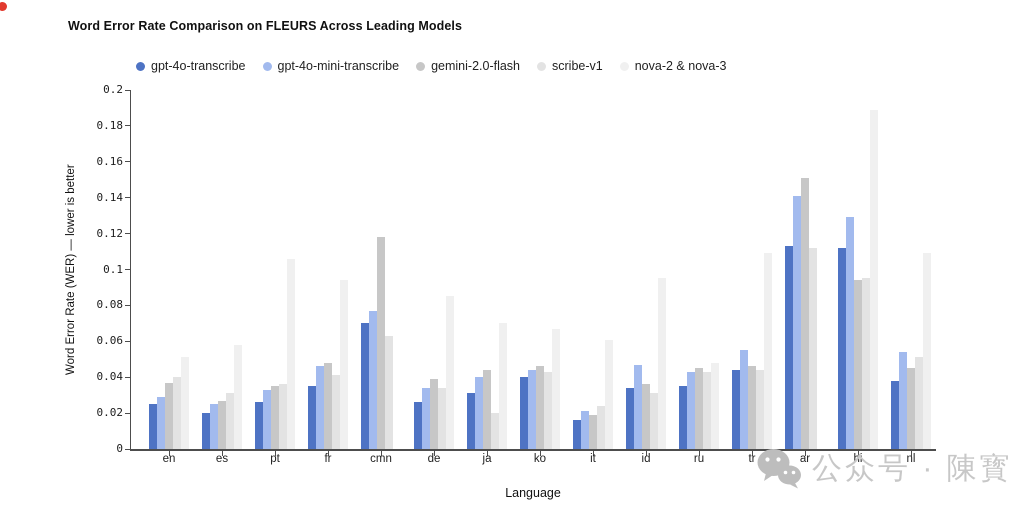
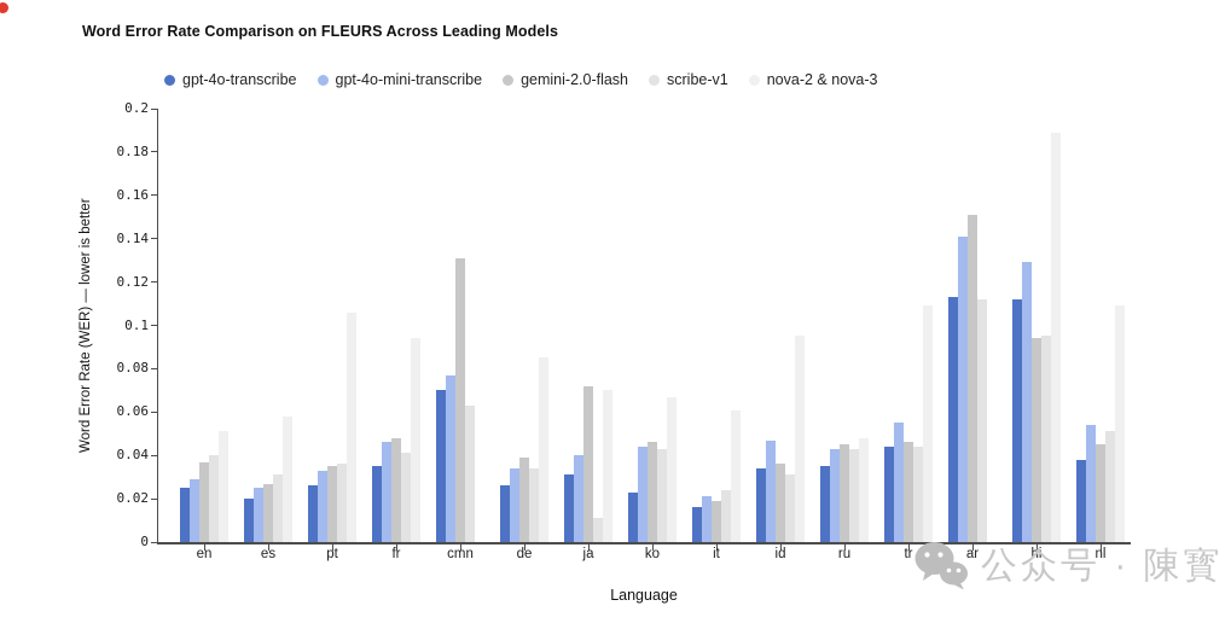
gemini-2.0-flash/cmn: 0.118 -> 0.131
gemini-2.0-flash/ja: 0.044 -> 0.072
scribe-v1/ja: 0.020 -> 0.011
gpt-4o-transcribe/ko: 0.040 -> 0.023
